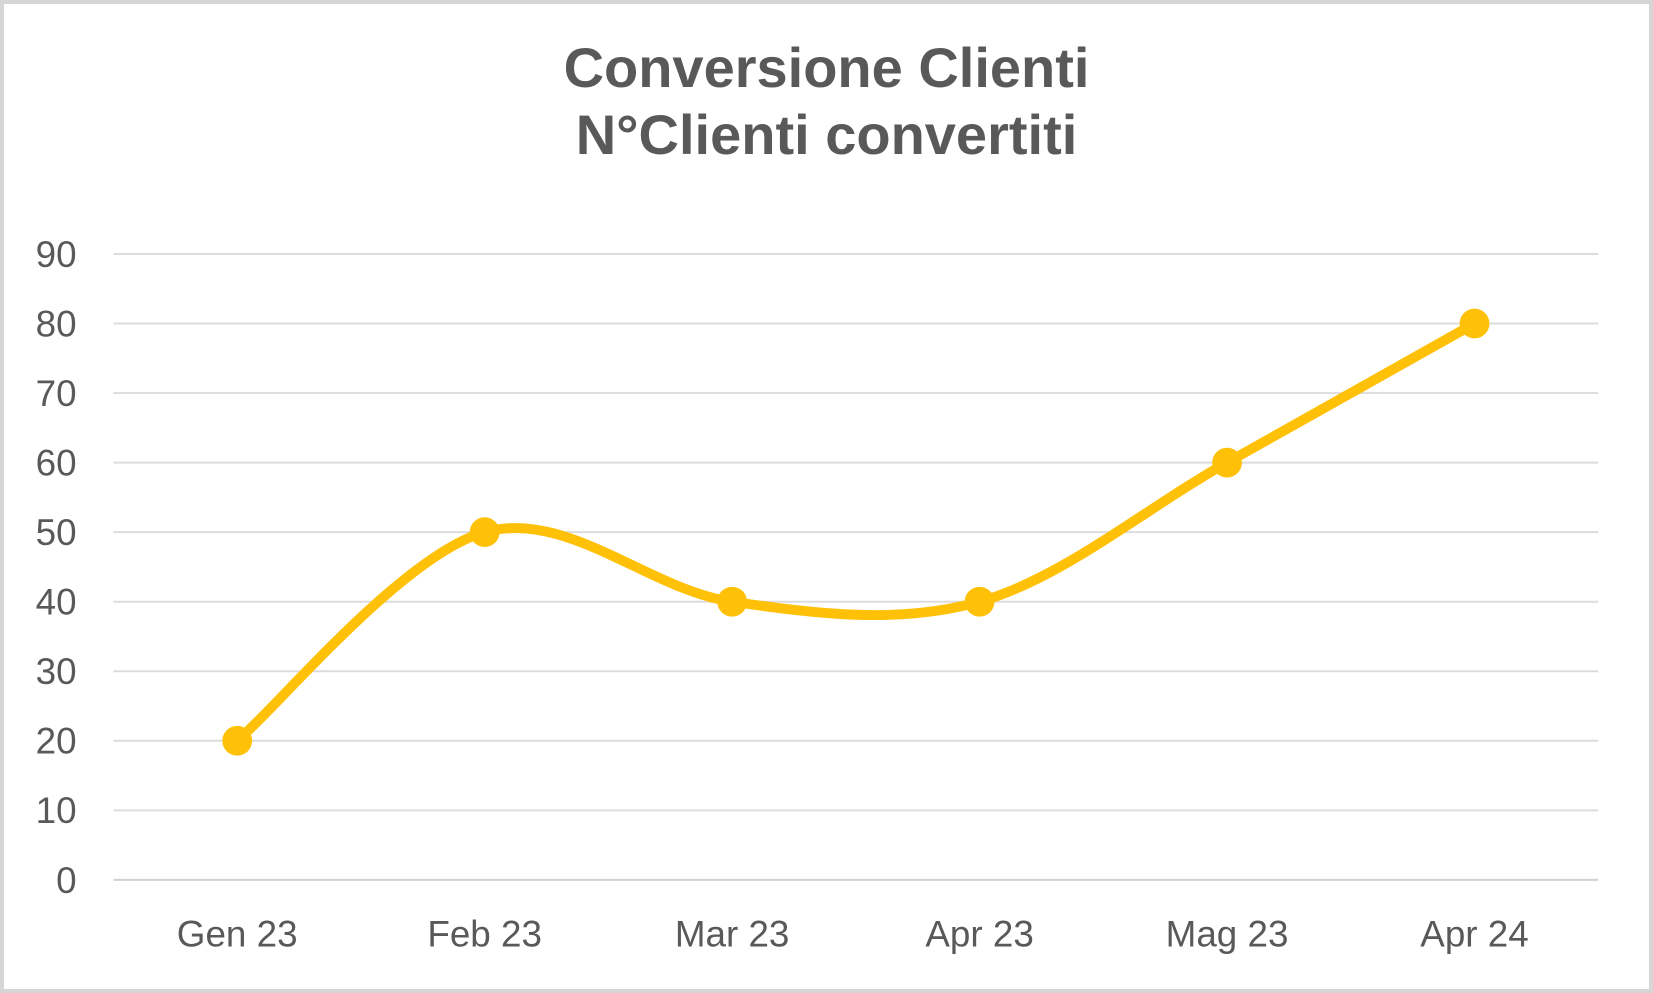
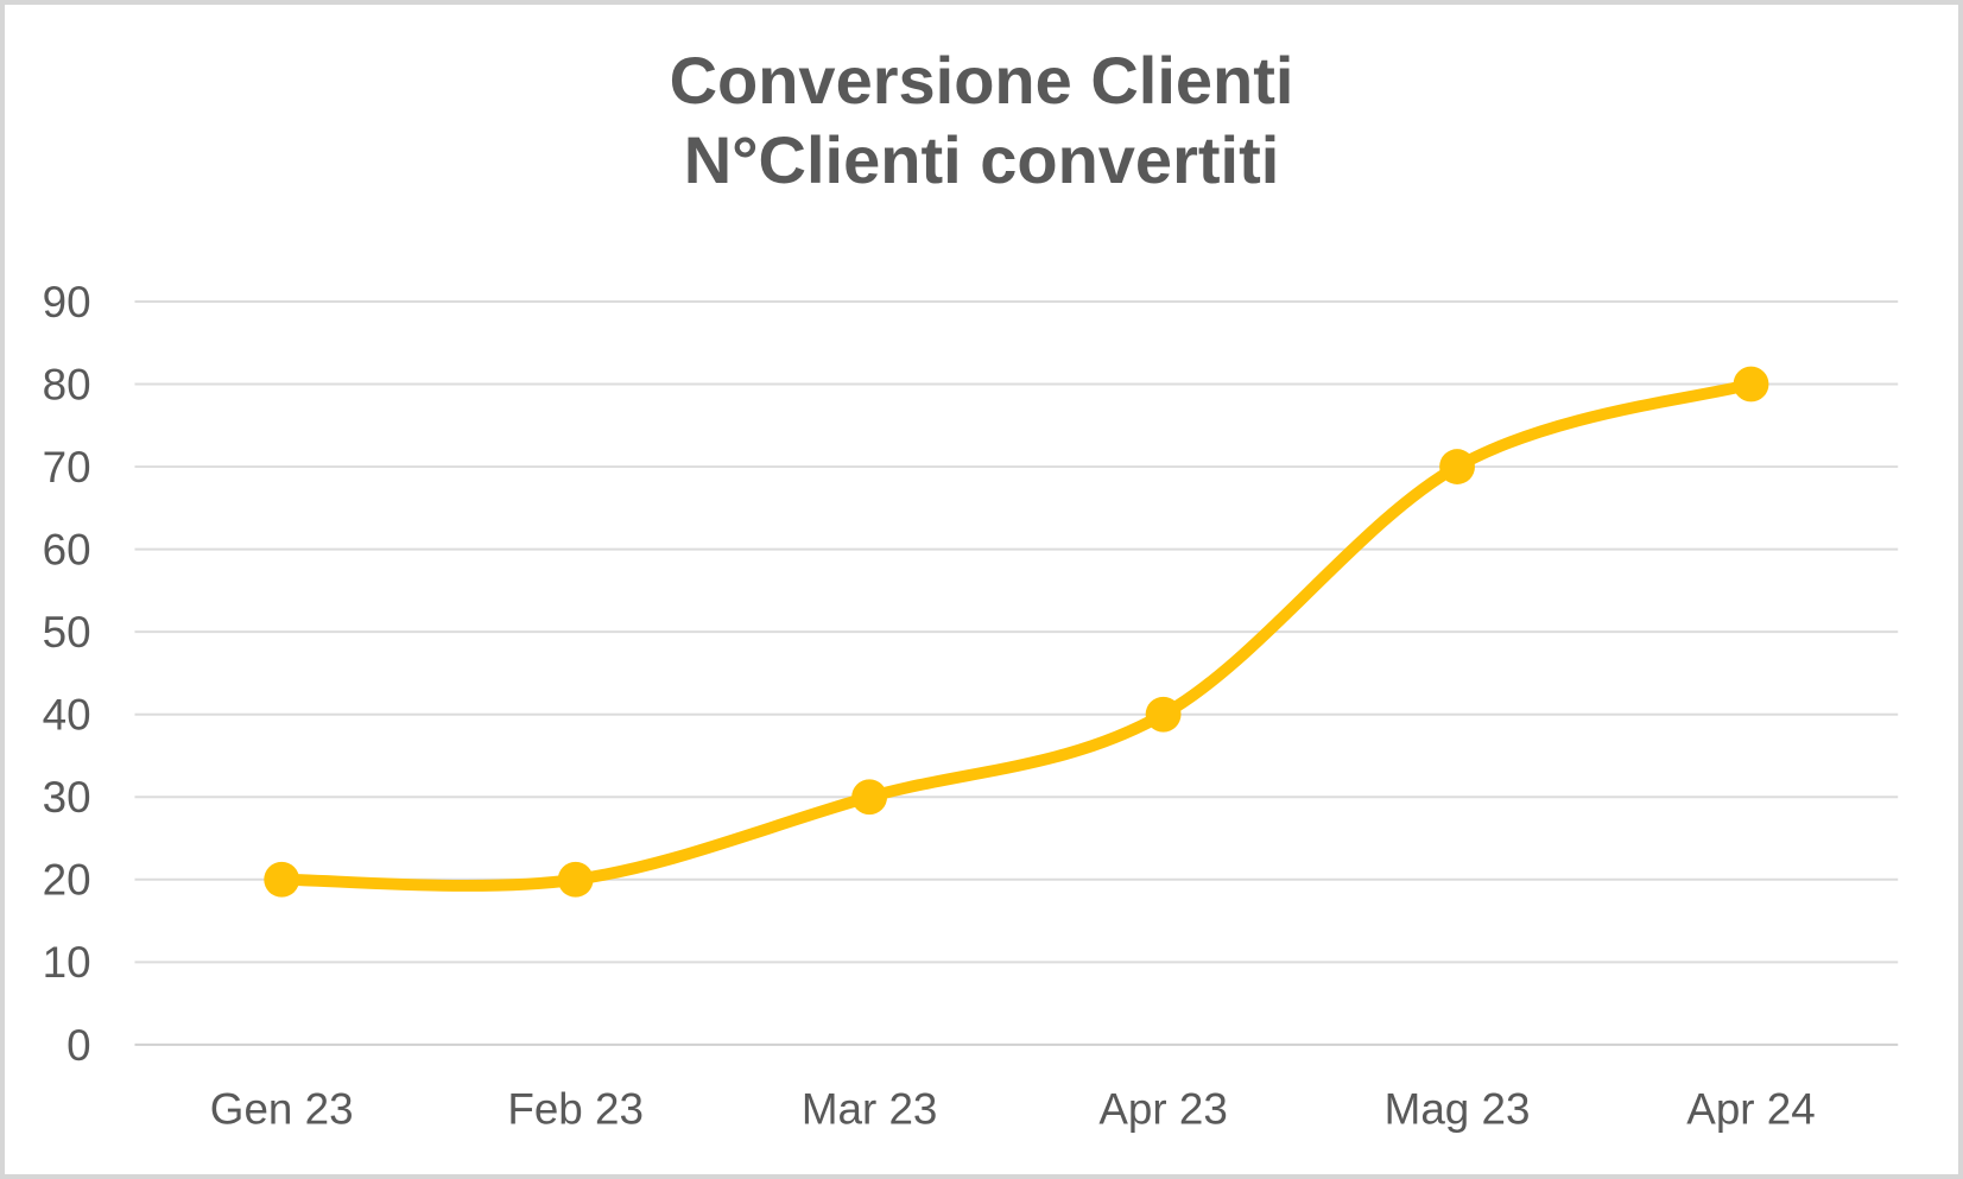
Feb 23: 50 -> 20
Mar 23: 40 -> 30
Mag 23: 60 -> 70
